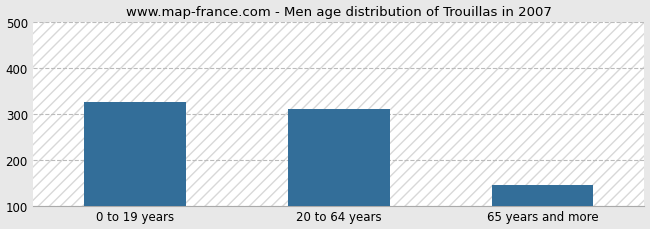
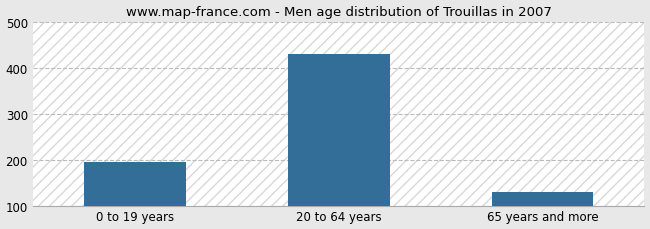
0 to 19 years: 325 -> 195
20 to 64 years: 310 -> 430
65 years and more: 145 -> 130
